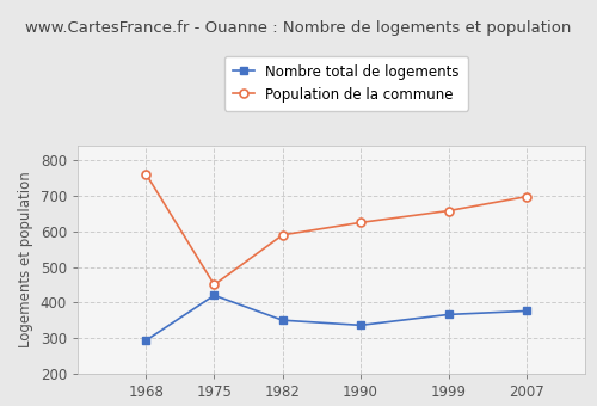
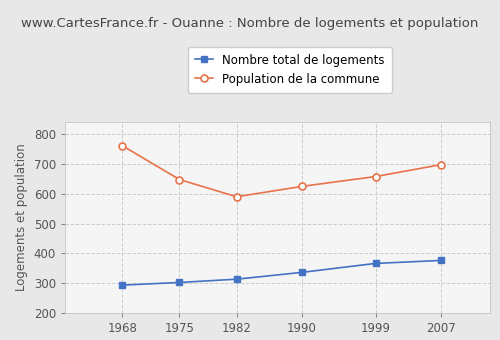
Nombre total de logements/1975: 420 -> 302
Population de la commune/1975: 450 -> 648
Nombre total de logements/1982: 350 -> 313
